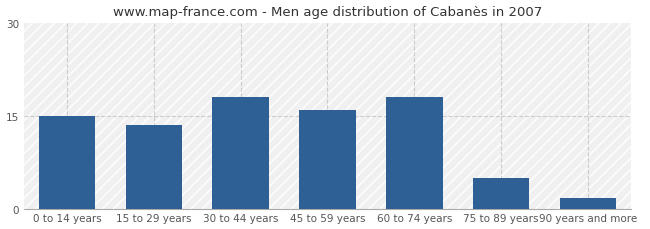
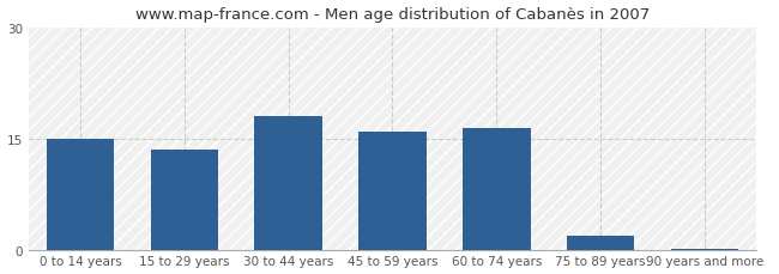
60 to 74 years: 18.0 -> 16.5
75 to 89 years: 5.0 -> 2.0
90 years and more: 1.8 -> 0.2
